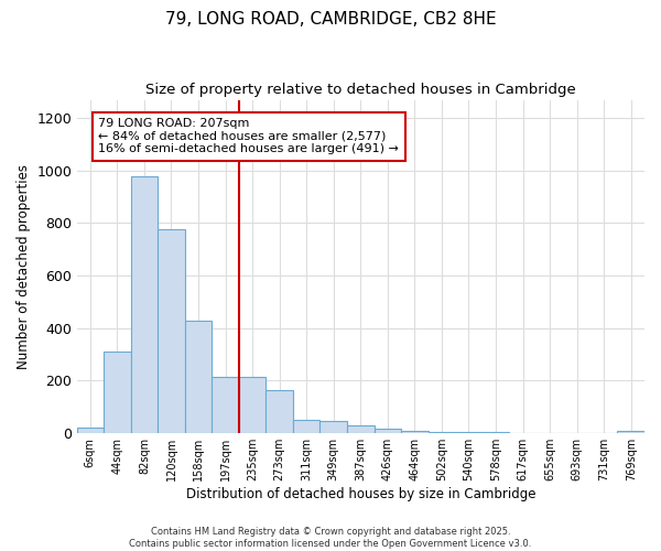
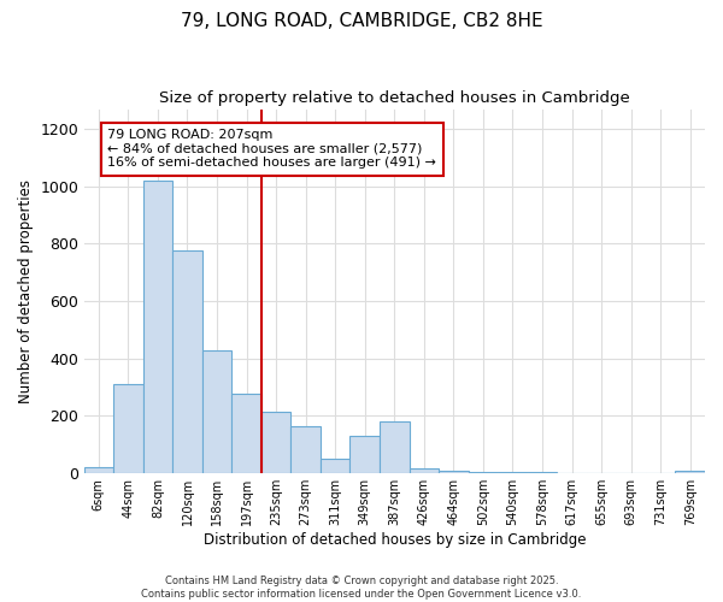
82sqm: 980 -> 1020
197sqm: 215 -> 275
349sqm: 45 -> 130
387sqm: 30 -> 180
